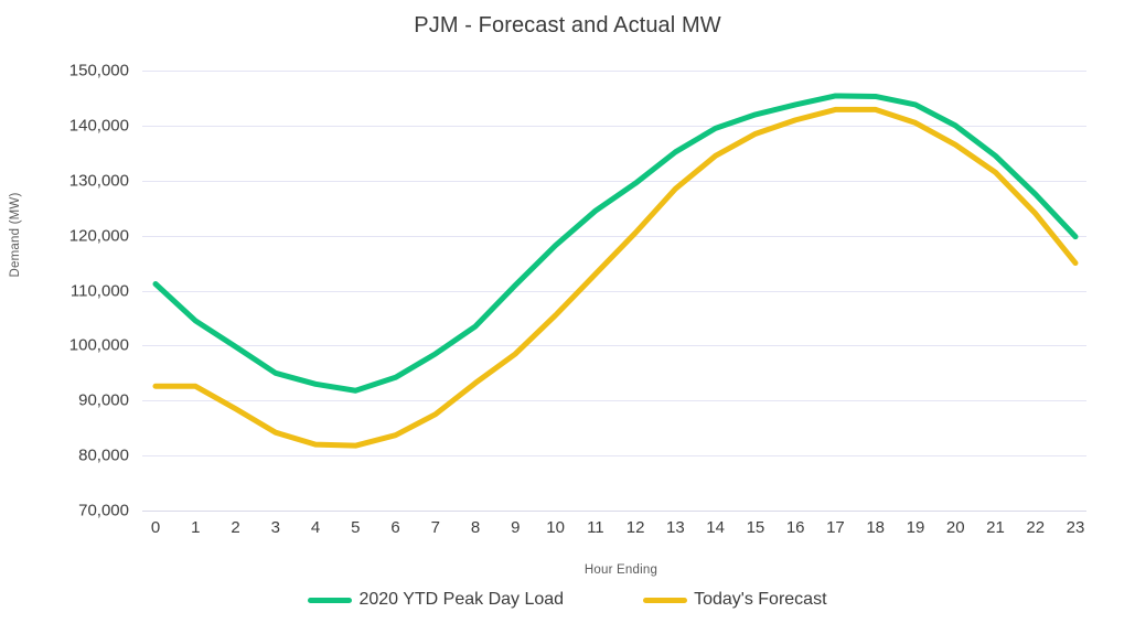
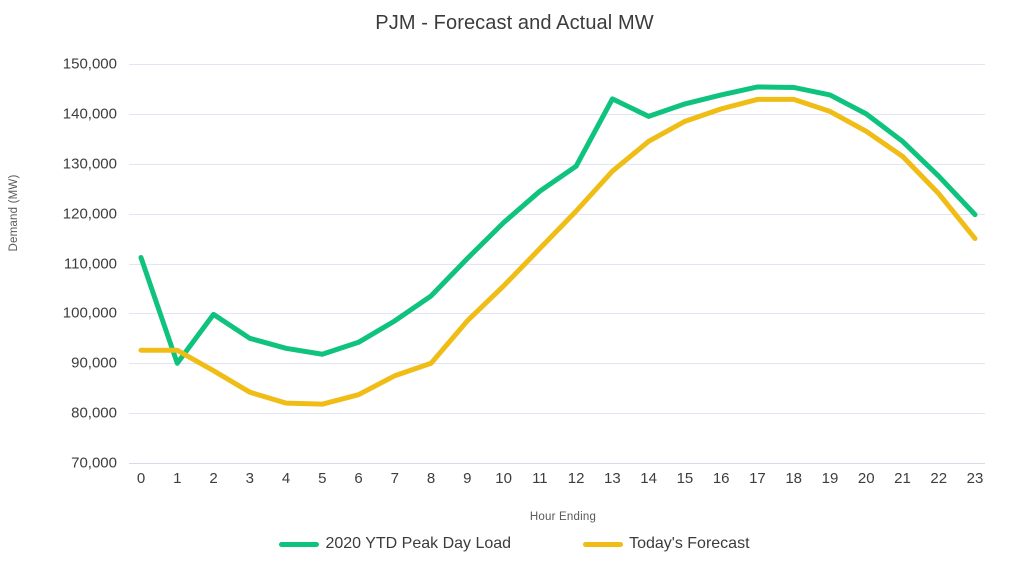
2020 YTD Peak Day Load/1: 104000 -> 90000
Today's Forecast/8: 93000 -> 90000
2020 YTD Peak Day Load/13: 135000 -> 143000
